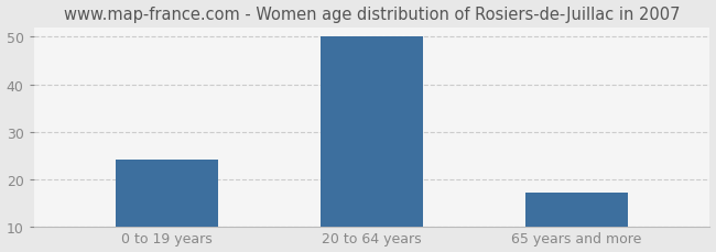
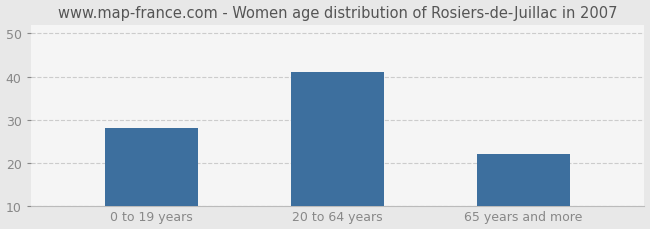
0 to 19 years: 24 -> 28
20 to 64 years: 50 -> 41
65 years and more: 17 -> 22
